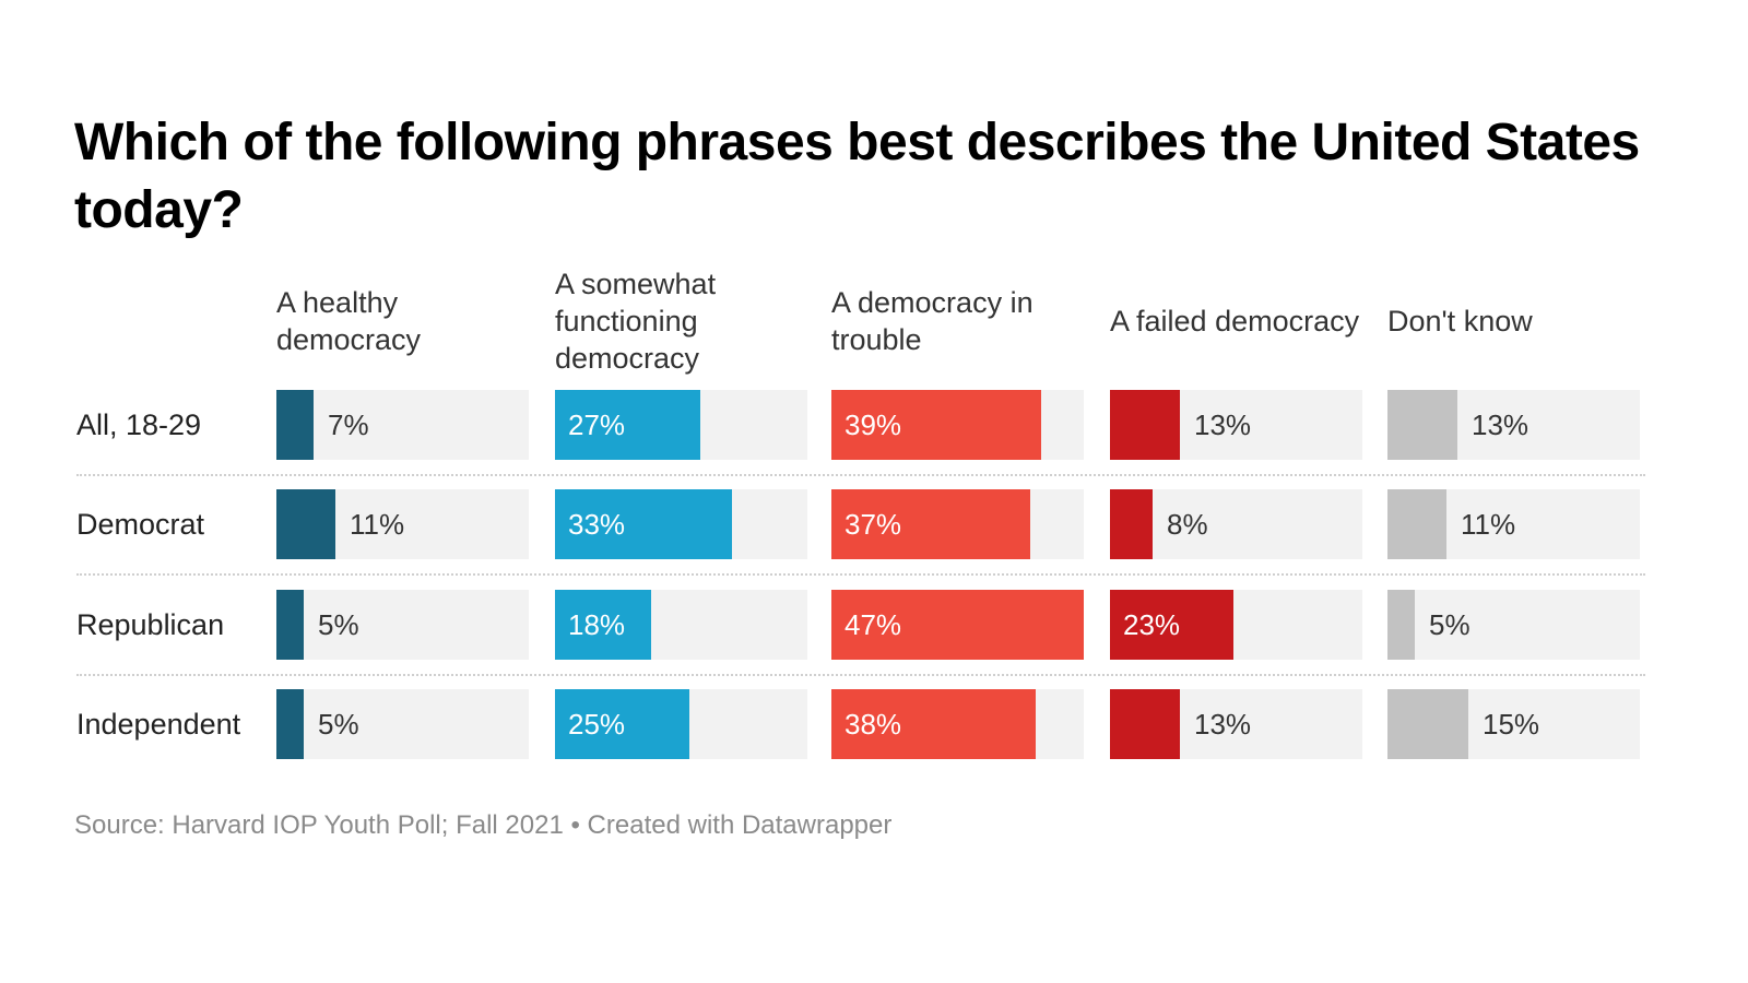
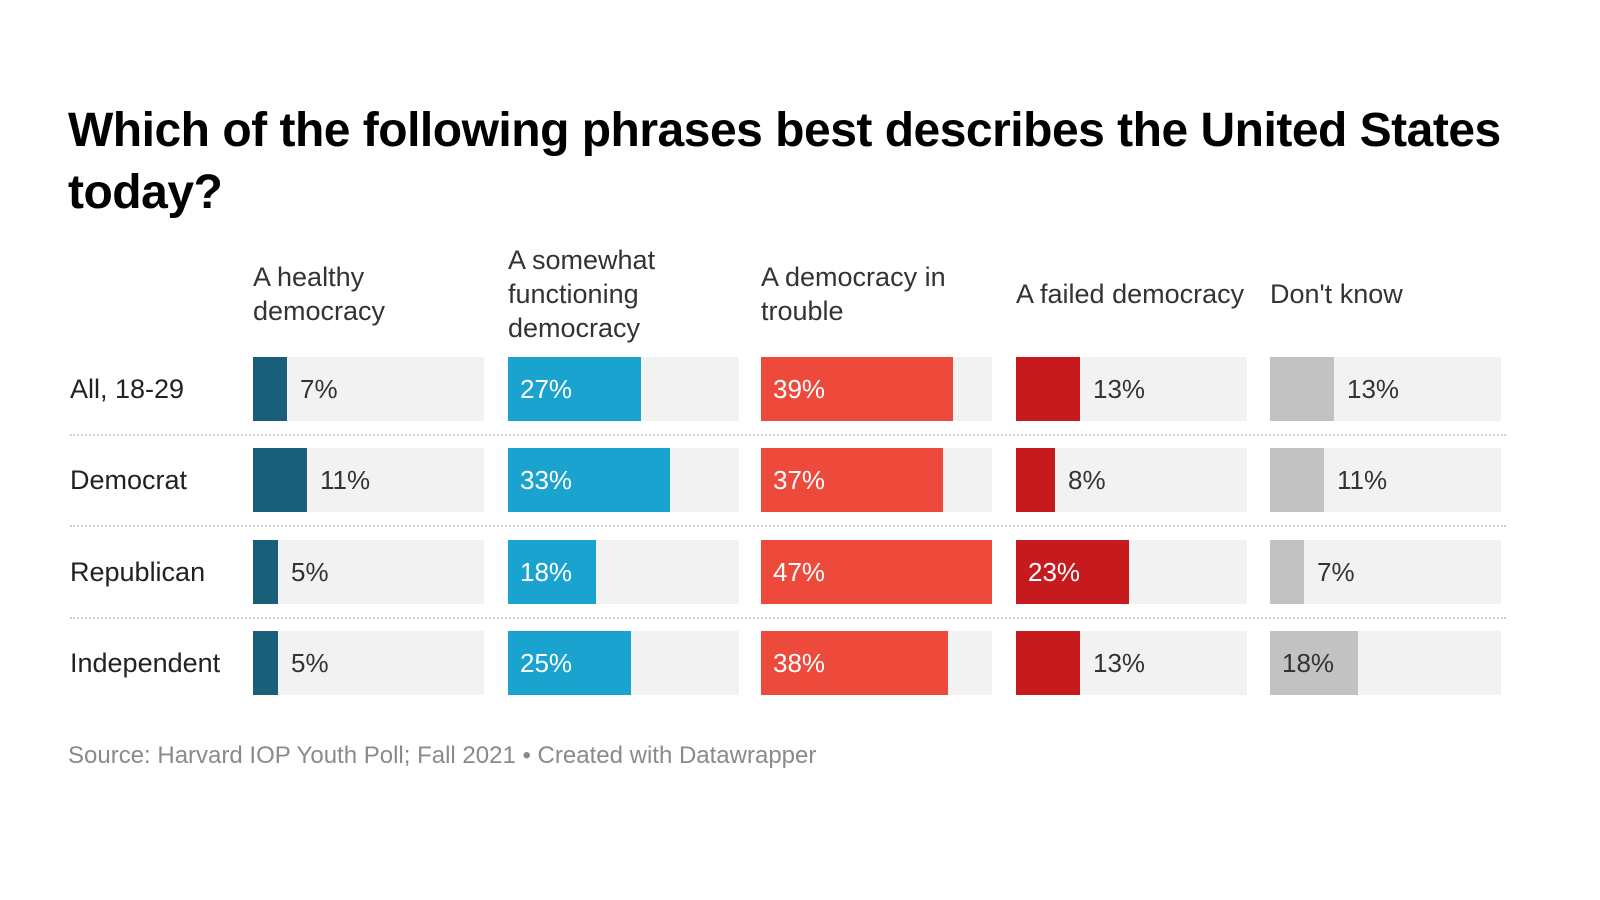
Don't know/Republican: 5% -> 7%
Don't know/Independent: 15% -> 18%
